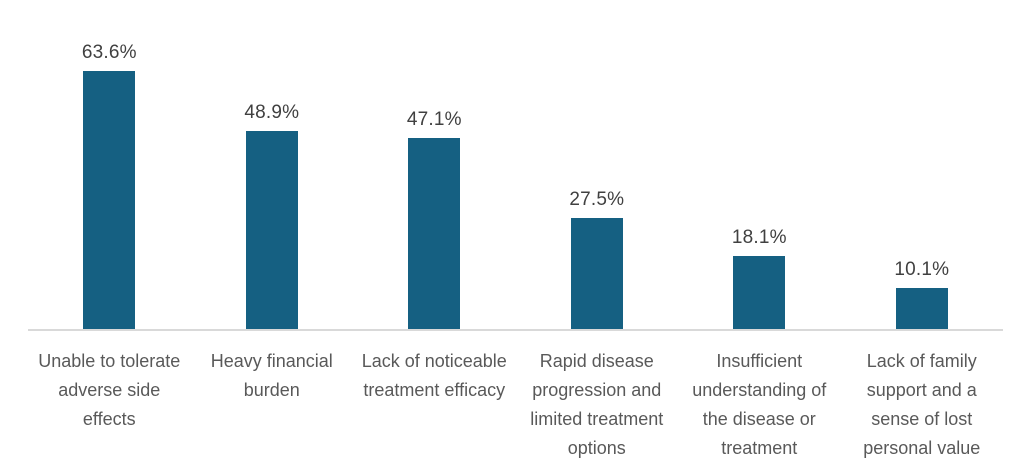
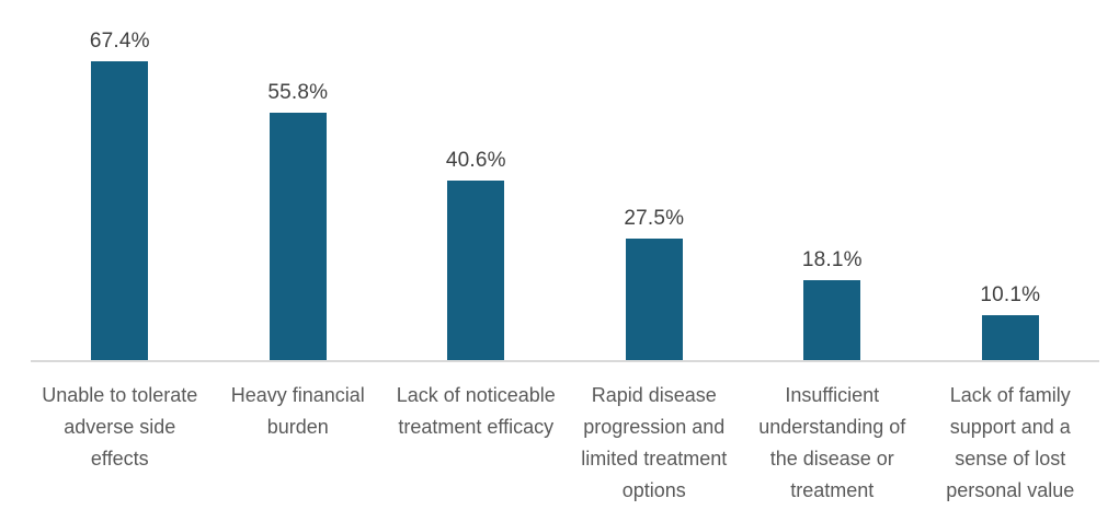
Unable to tolerate adverse side effects: 63.6% -> 67.4%
Heavy financial burden: 48.9% -> 55.8%
Lack of noticeable treatment efficacy: 47.1% -> 40.6%
